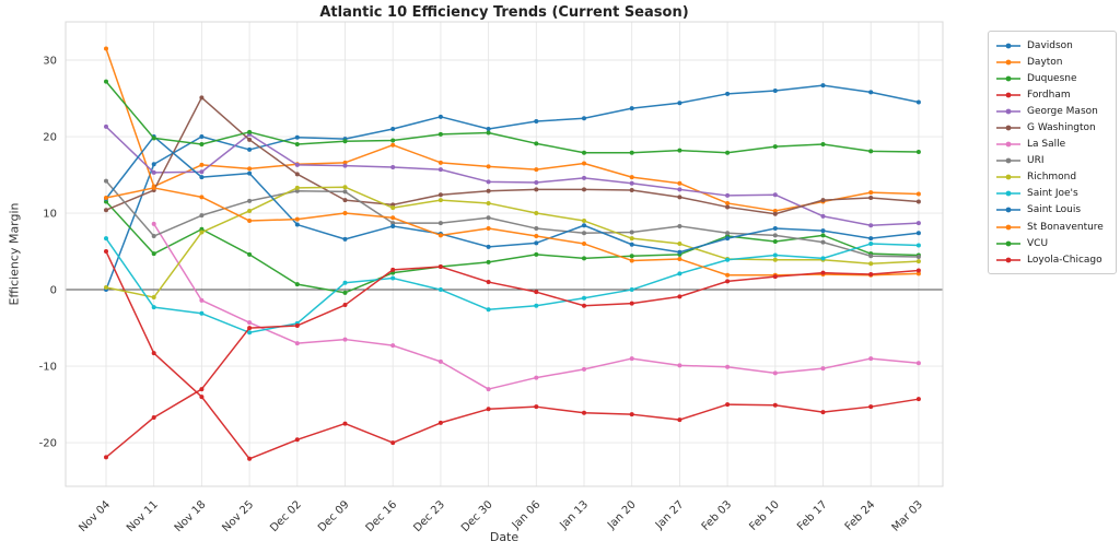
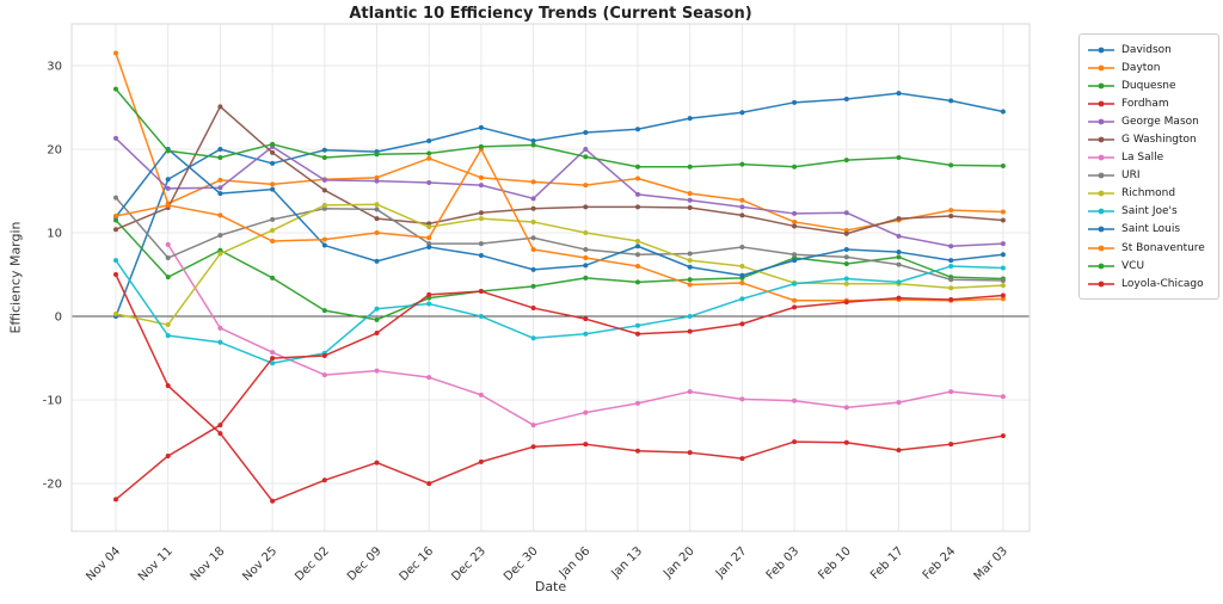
St Bonaventure/Dec 23: 7 -> 20
George Mason/Jan 06: 14 -> 20
